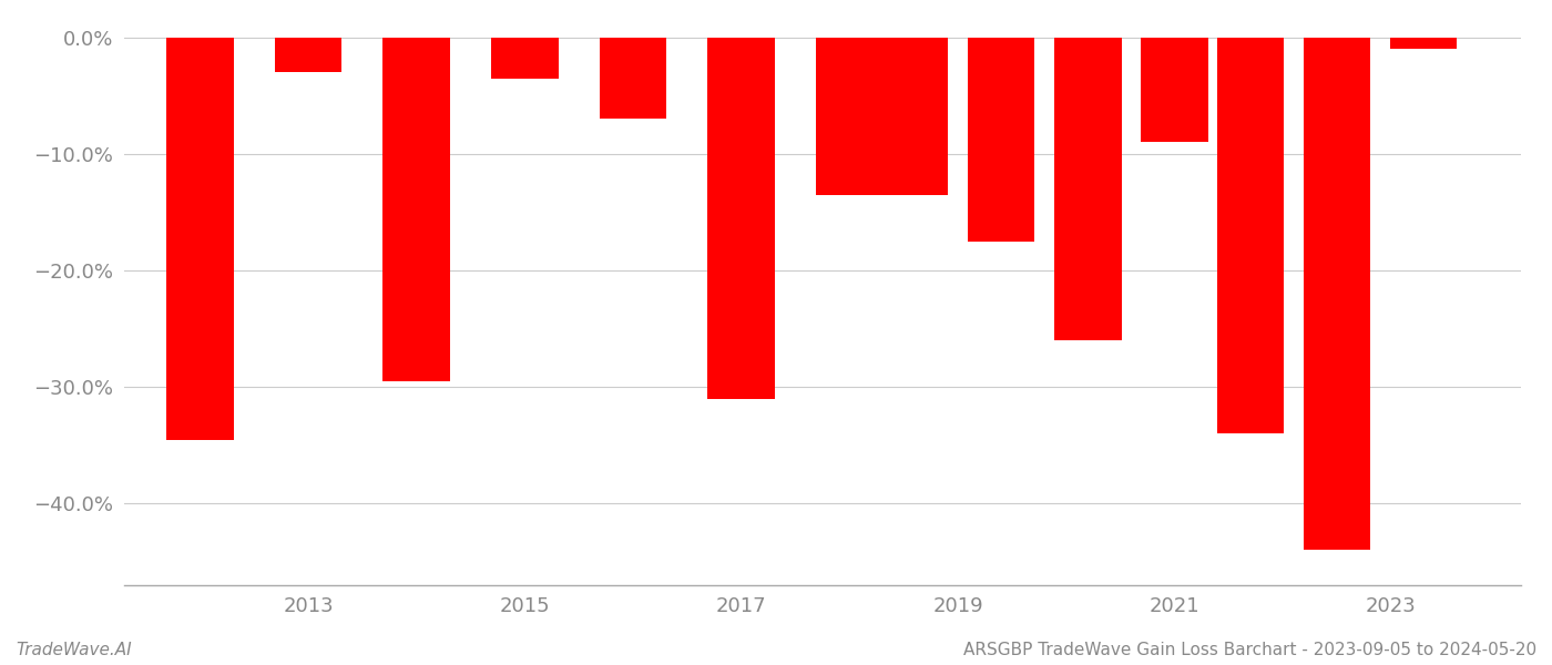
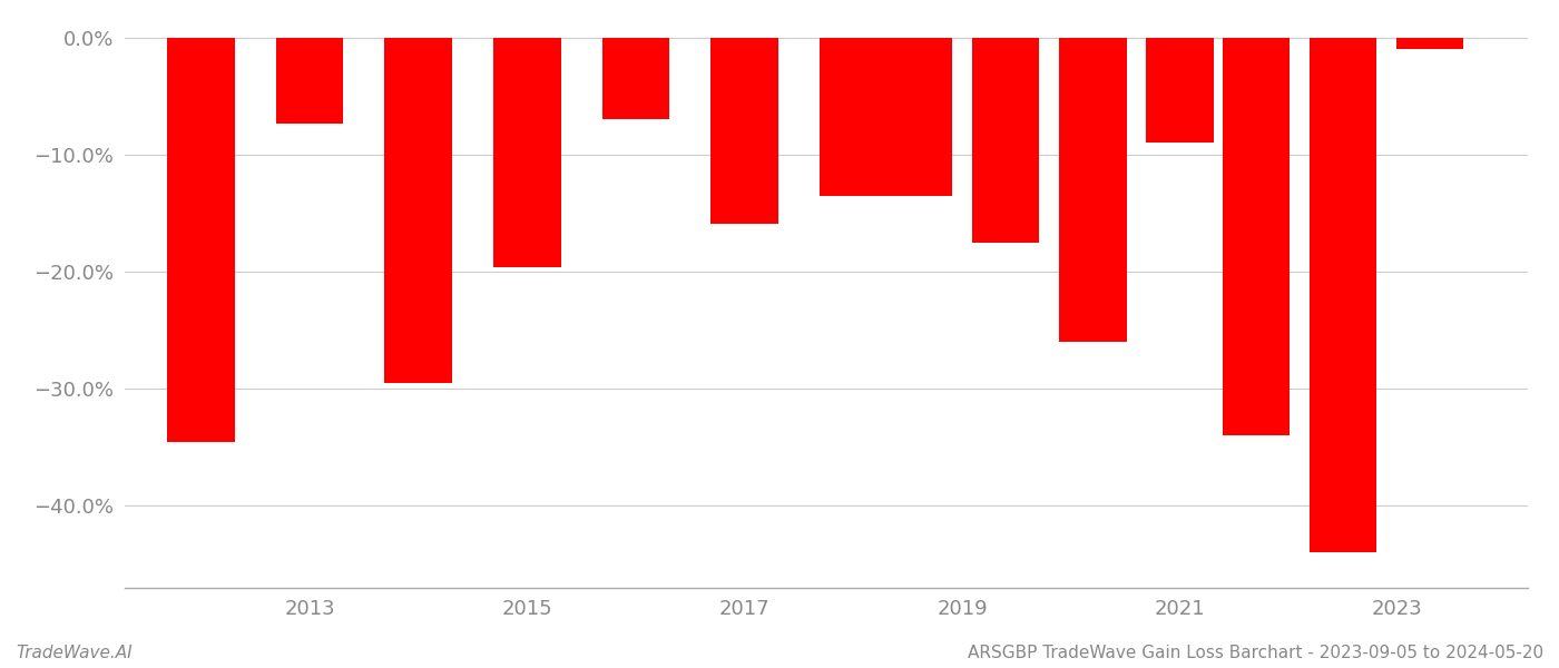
2013: -3.0% -> -7.3%
2015: -3.5% -> -19.6%
2017: -31.0% -> -15.9%
